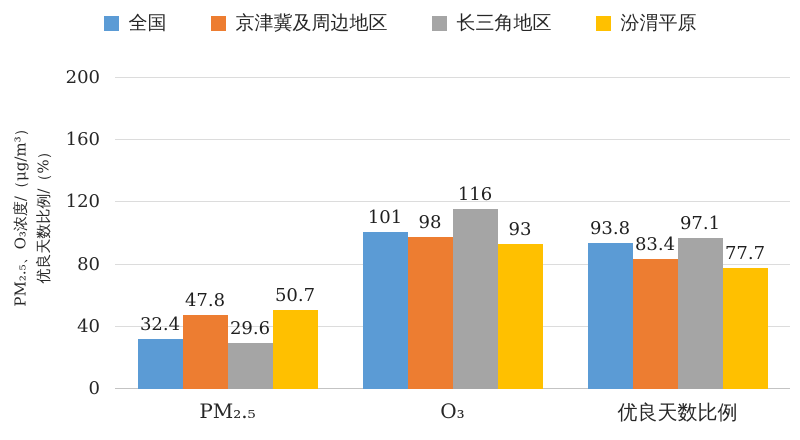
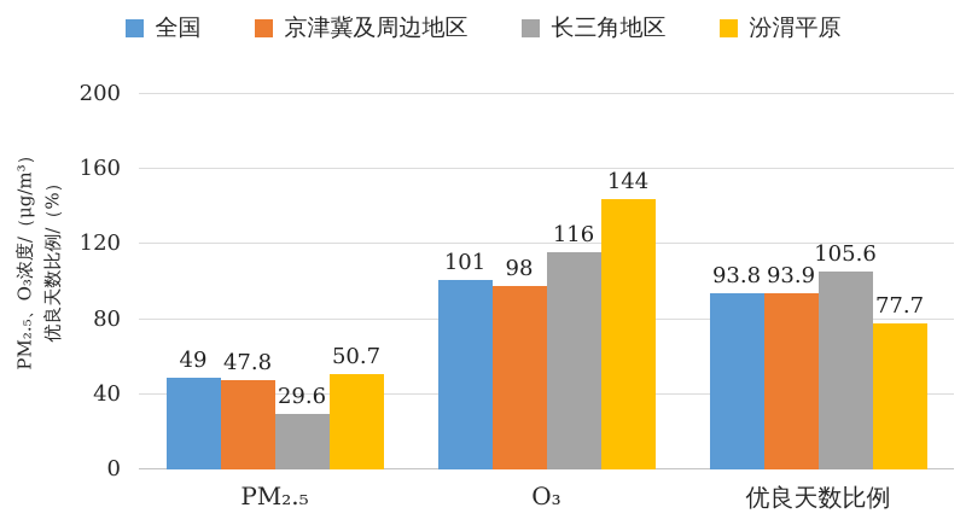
全国/PM₂.₅: 32.4 -> 49
汾渭平原/O₃: 93 -> 144
京津冀及周边地区/优良天数比例: 83.4 -> 93.9
长三角地区/优良天数比例: 97.1 -> 105.6
